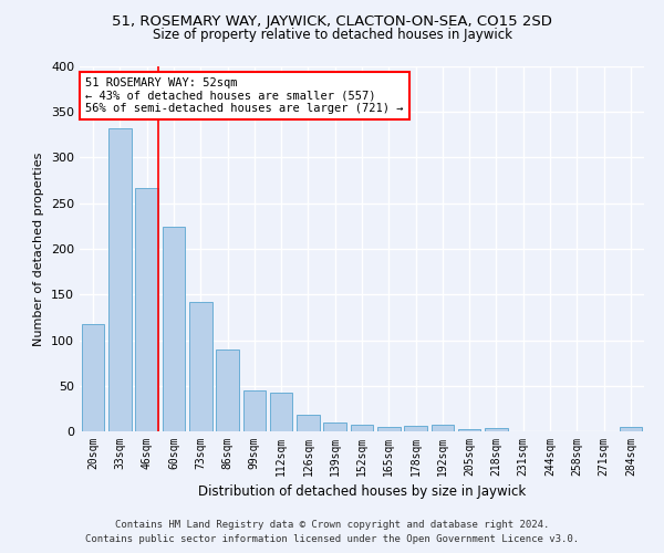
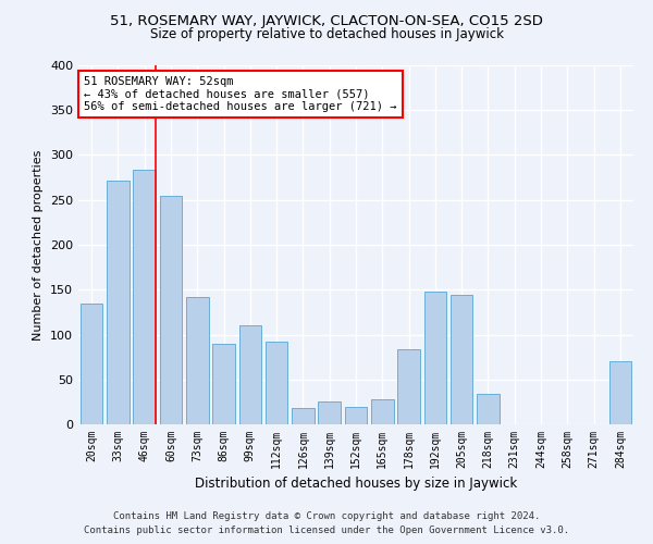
20sqm: 117 -> 134
33sqm: 332 -> 272
46sqm: 267 -> 284
60sqm: 224 -> 254
99sqm: 45 -> 110
112sqm: 42 -> 92
139sqm: 10 -> 26
152sqm: 7 -> 20
165sqm: 5 -> 28
178sqm: 6 -> 84
192sqm: 7 -> 148
205sqm: 3 -> 144
218sqm: 4 -> 34
284sqm: 5 -> 70
